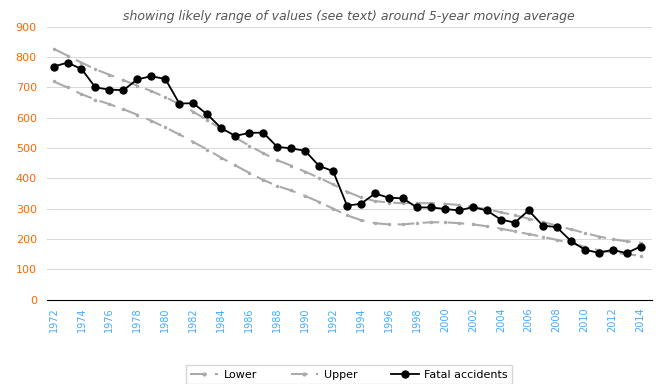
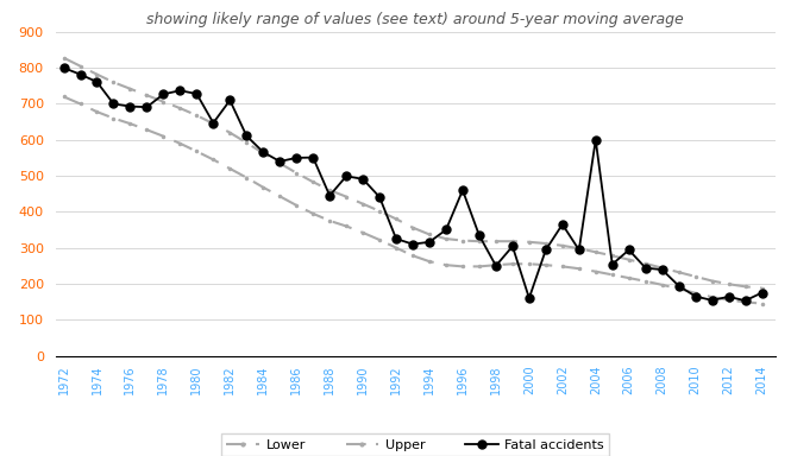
Fatal accidents/1972: 769 -> 800
Fatal accidents/1982: 648 -> 710
Fatal accidents/1988: 504 -> 445
Fatal accidents/1992: 424 -> 325
Fatal accidents/1996: 336 -> 460
Fatal accidents/1998: 304 -> 250
Fatal accidents/2000: 299 -> 160
Fatal accidents/2002: 305 -> 365
Fatal accidents/2004: 264 -> 600
